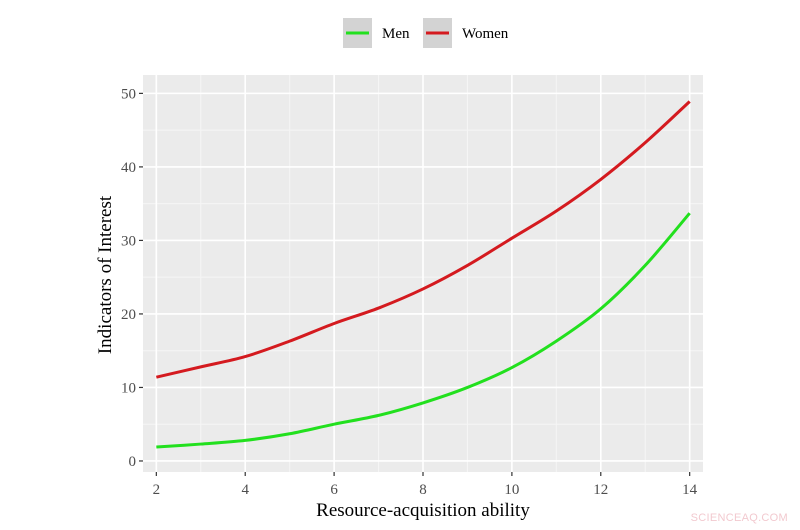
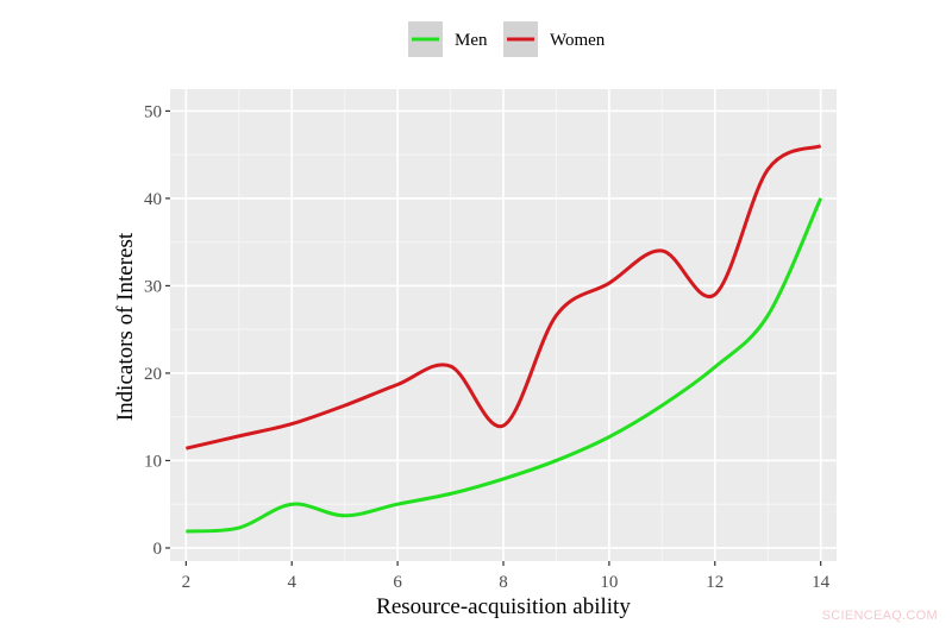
Men/4: 3 -> 5
Women/8: 23 -> 14
Women/12: 38 -> 29
Men/14: 34 -> 40
Women/14: 49 -> 46
